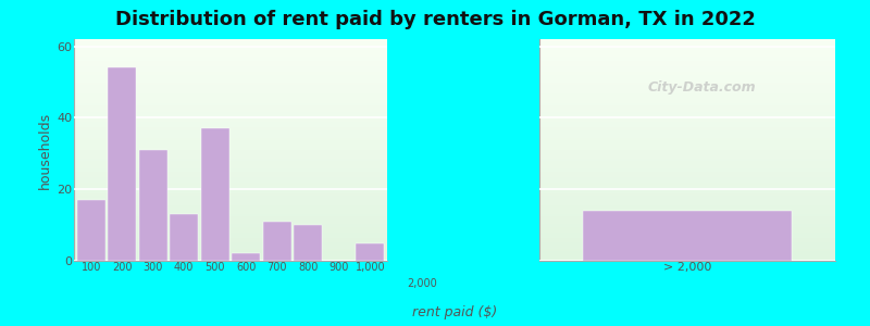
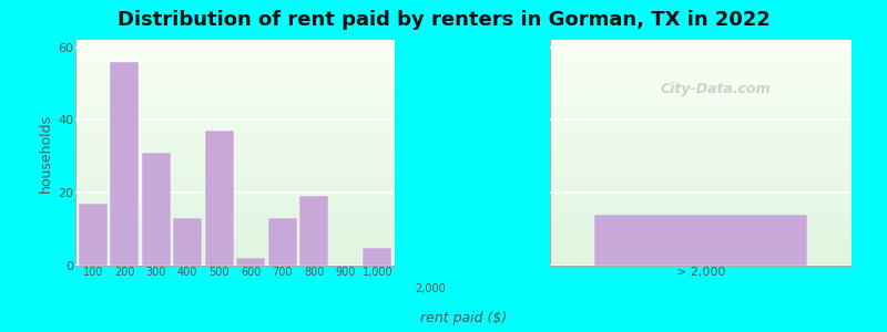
200: 54 -> 56
700: 11 -> 13
800: 10 -> 19
